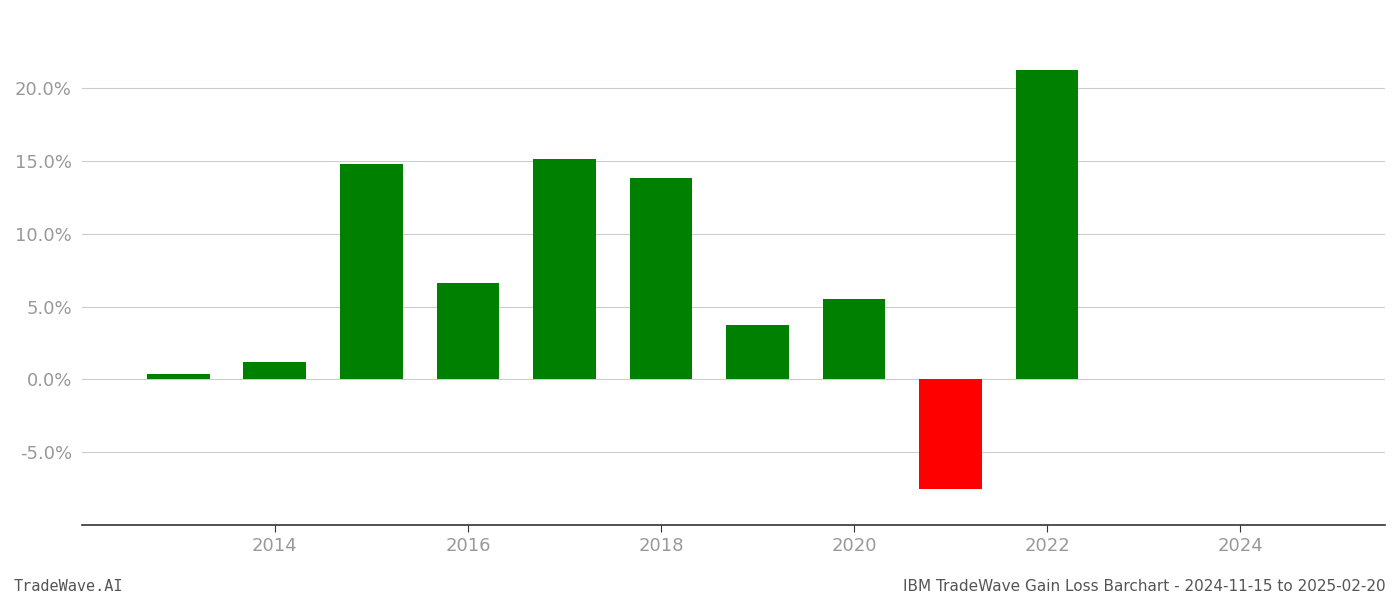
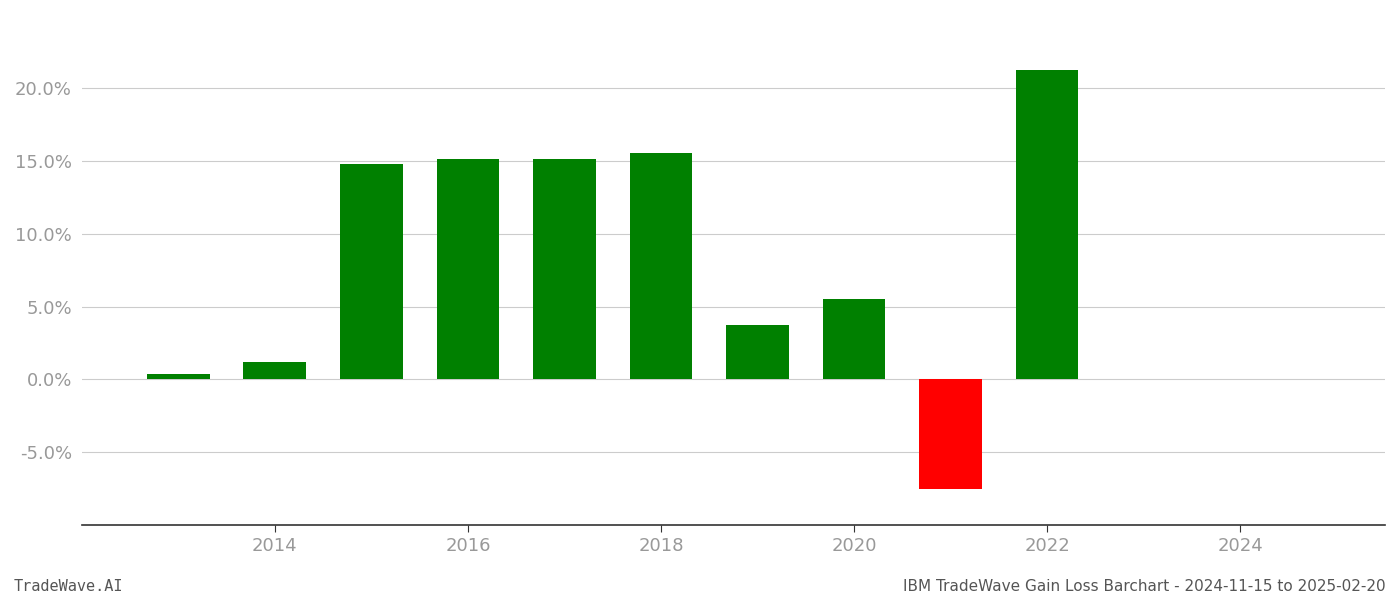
2016: 6.6% -> 15.1%
2018: 13.8% -> 15.5%
